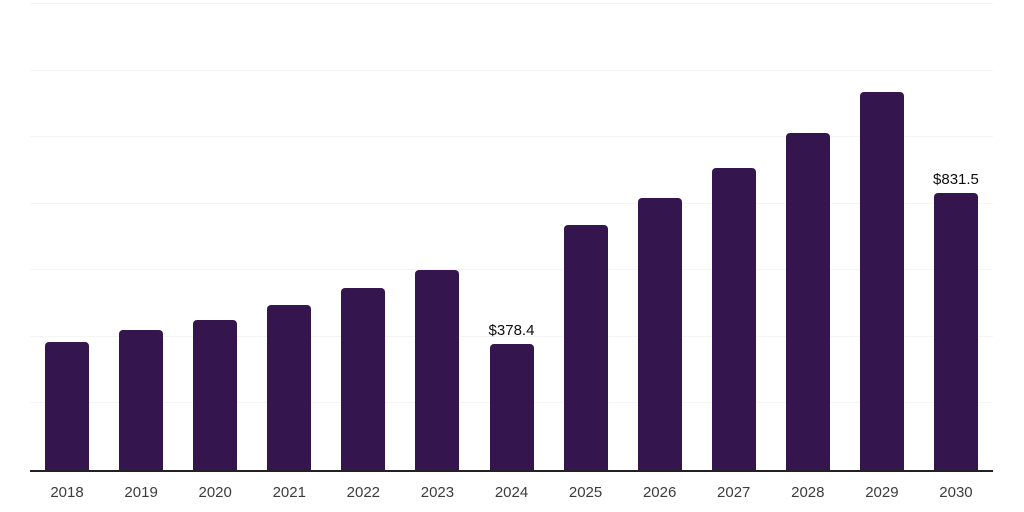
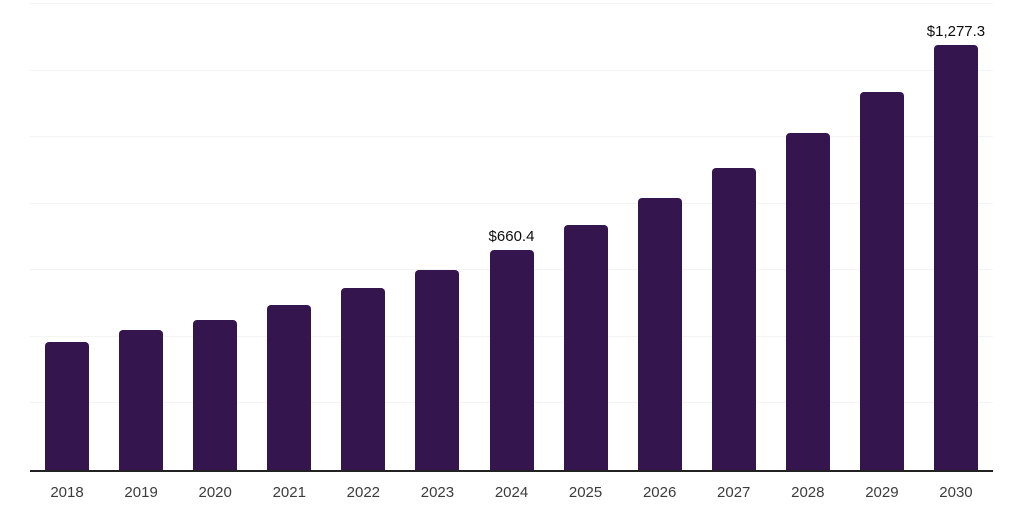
2024: $378.4 -> $660.4
2030: $831.5 -> $1,277.3
